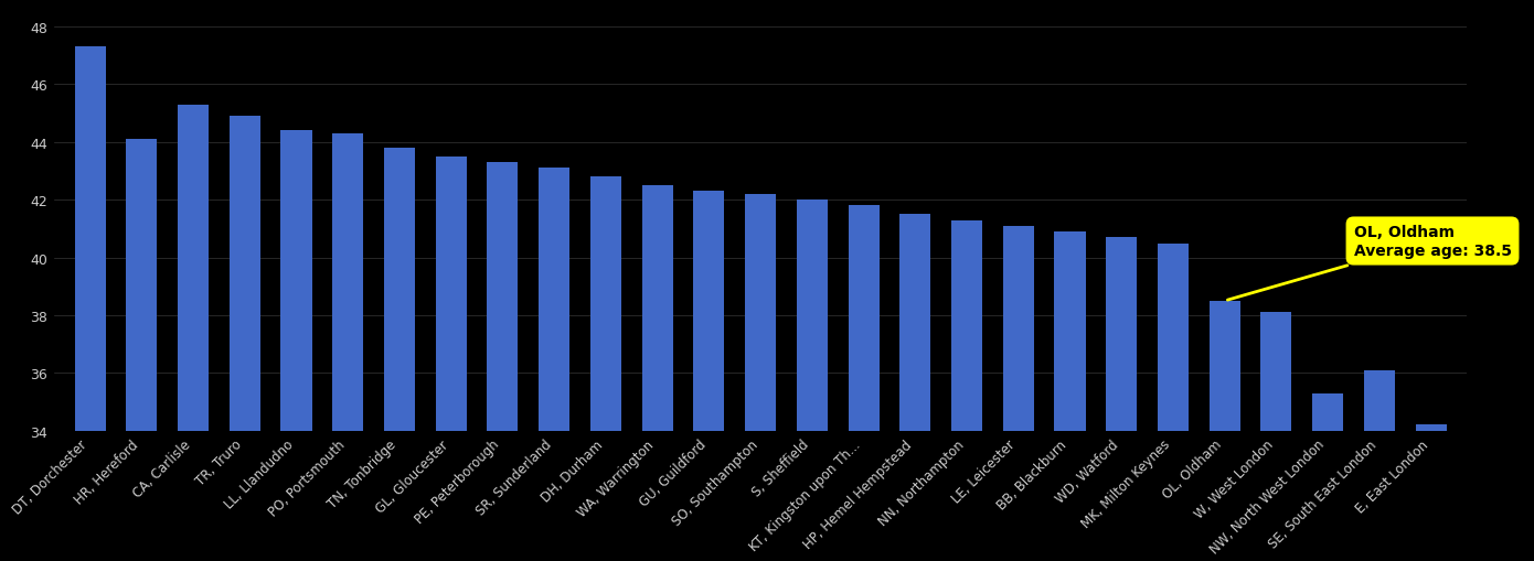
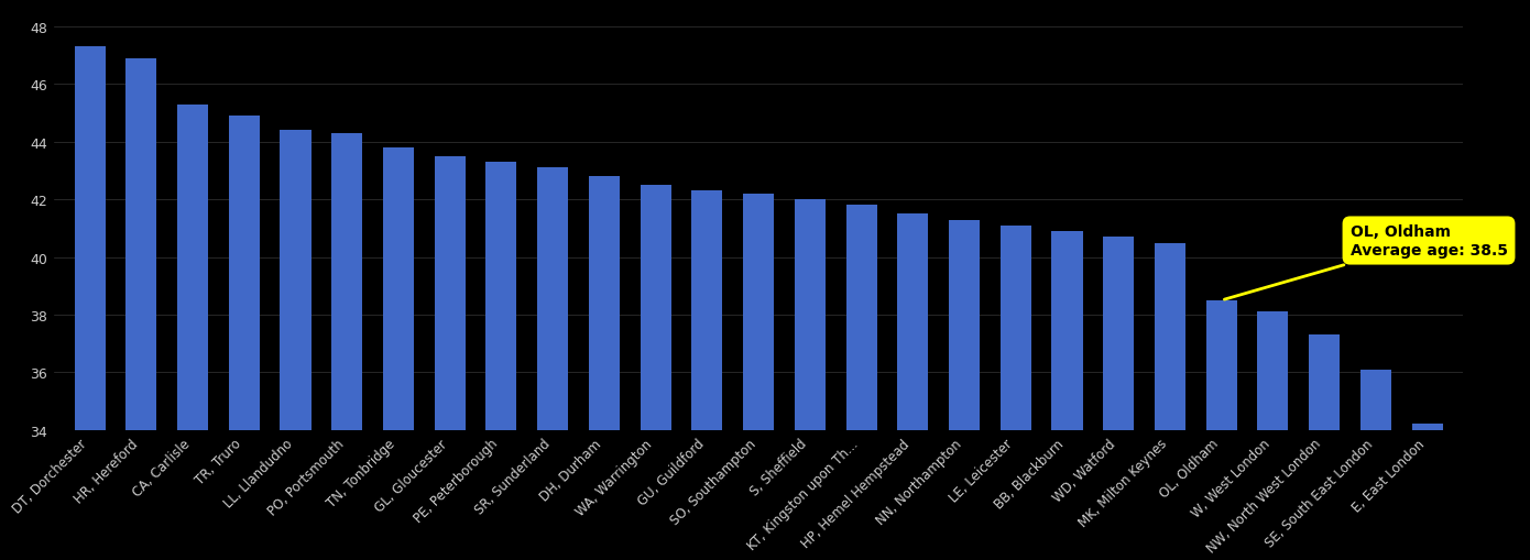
HR, Hereford: 44.1 -> 46.9
NW, North West London: 35.3 -> 37.3
